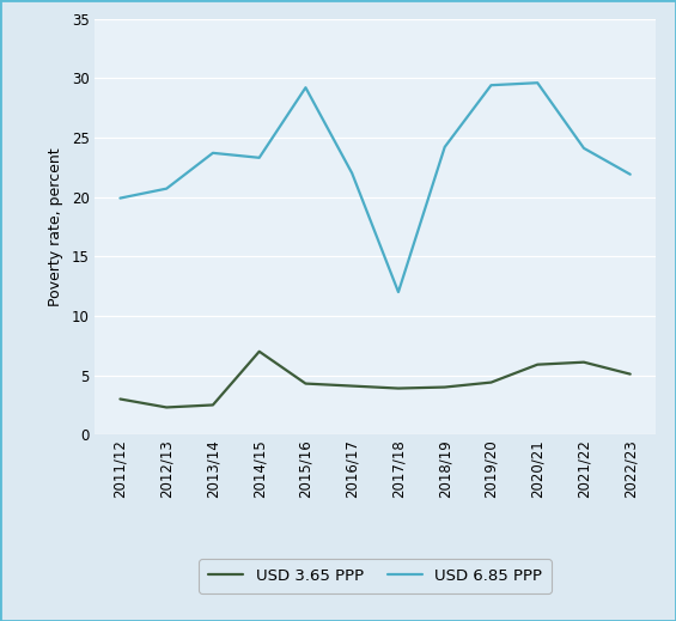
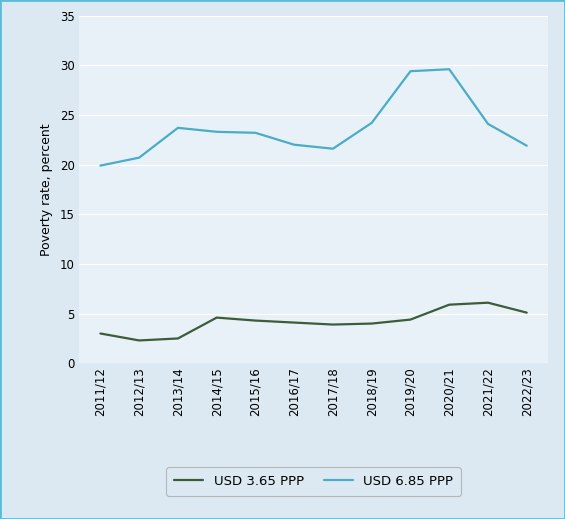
USD 3.65 PPP/2014/15: 7.0 -> 4.6
USD 6.85 PPP/2015/16: 29.2 -> 23.2
USD 6.85 PPP/2017/18: 12.0 -> 21.6
